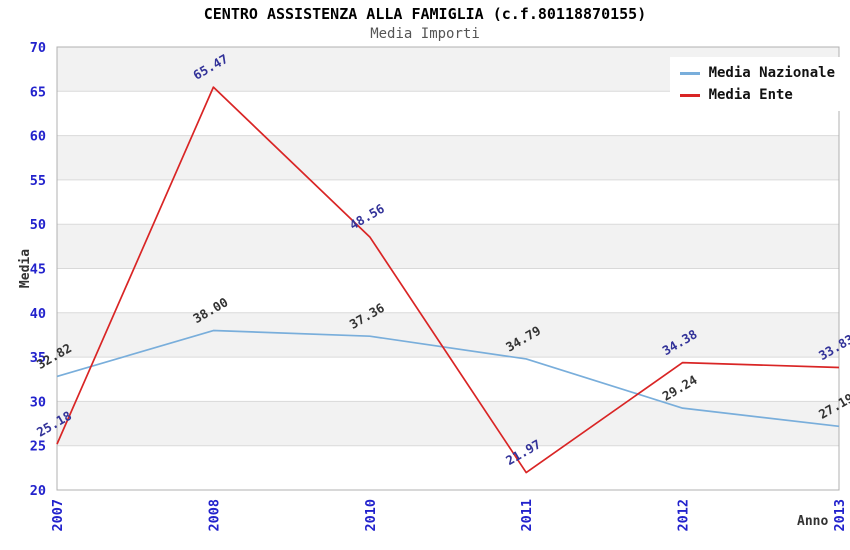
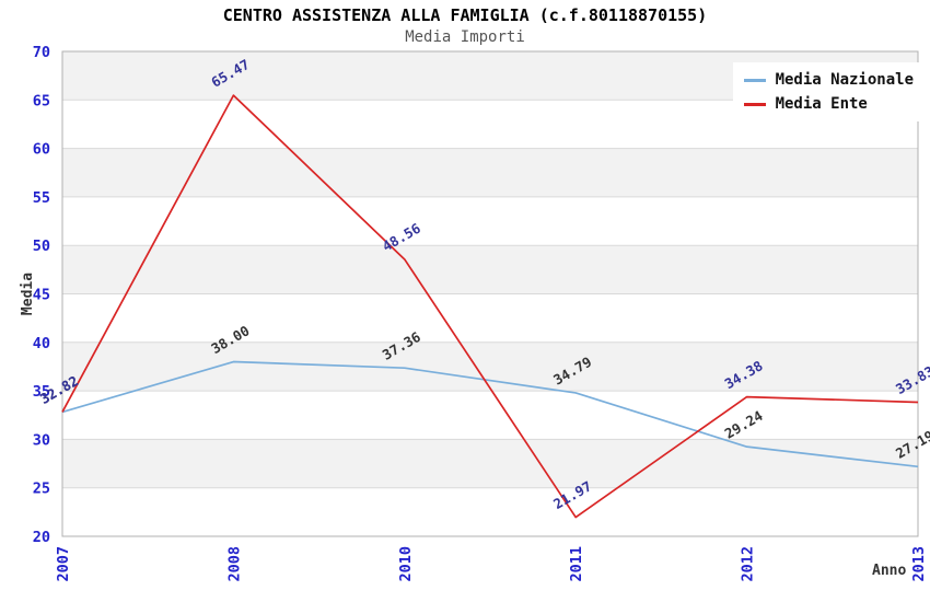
Media Ente/2007: 25.18 -> 32.82
